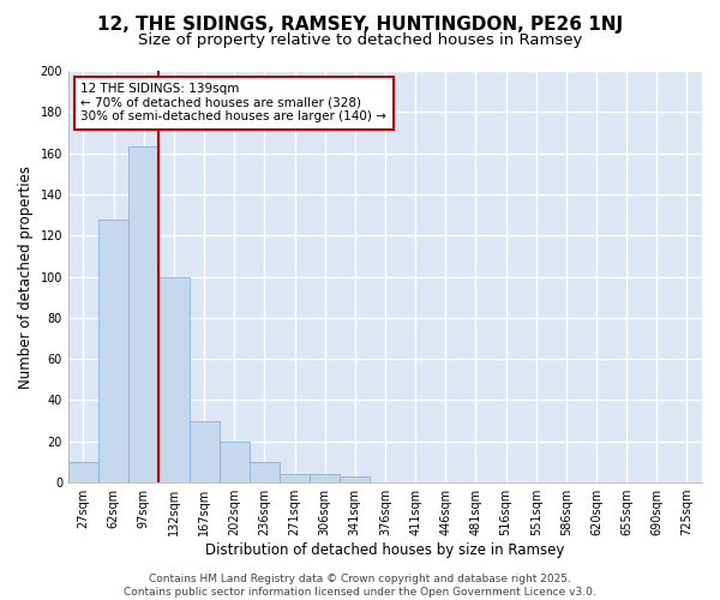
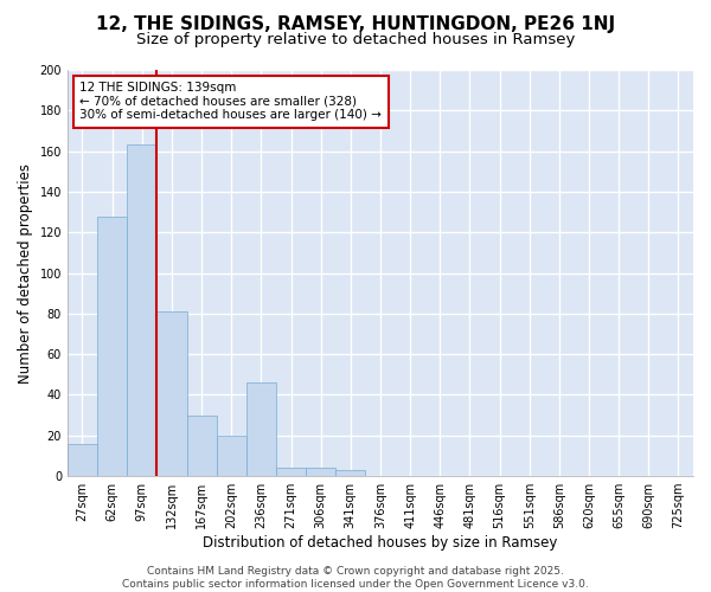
27sqm: 10 -> 16
132sqm: 100 -> 81
236sqm: 10 -> 46
